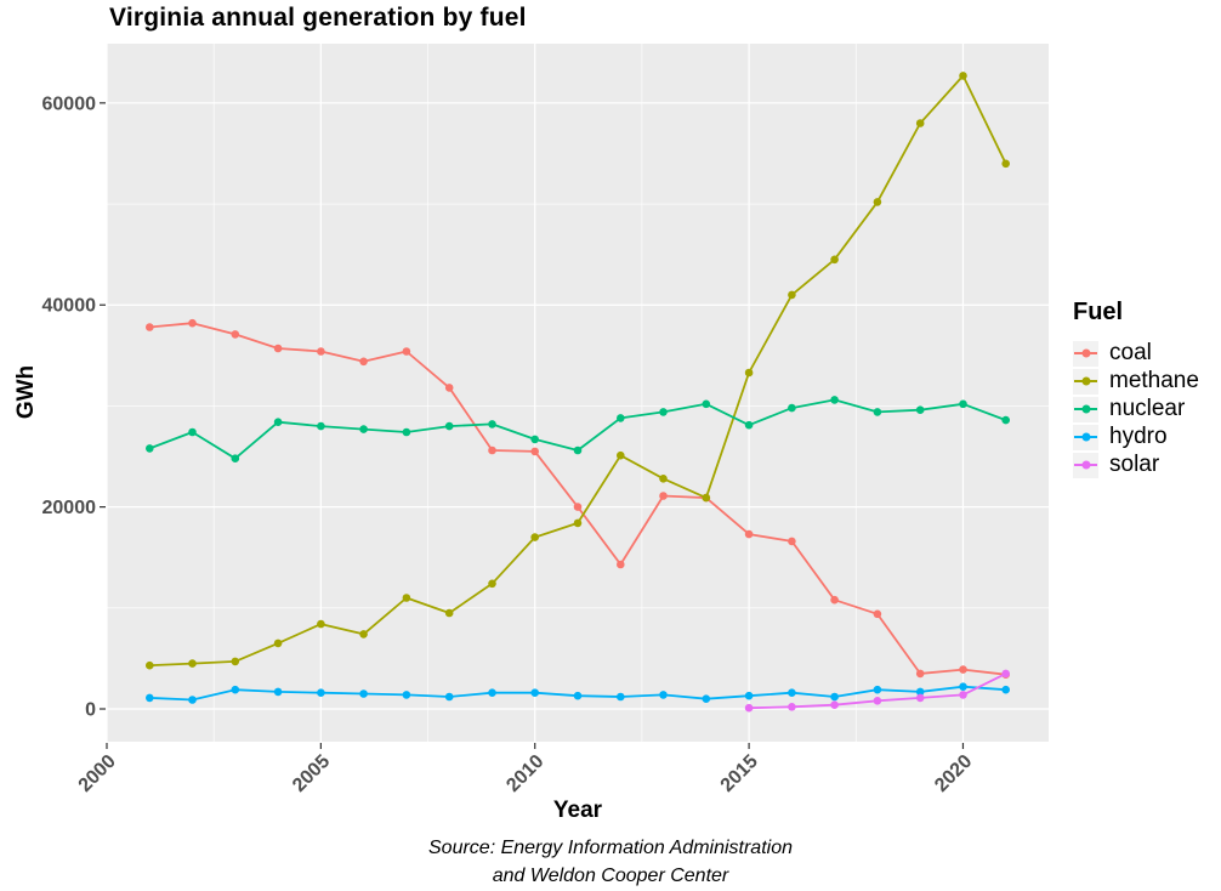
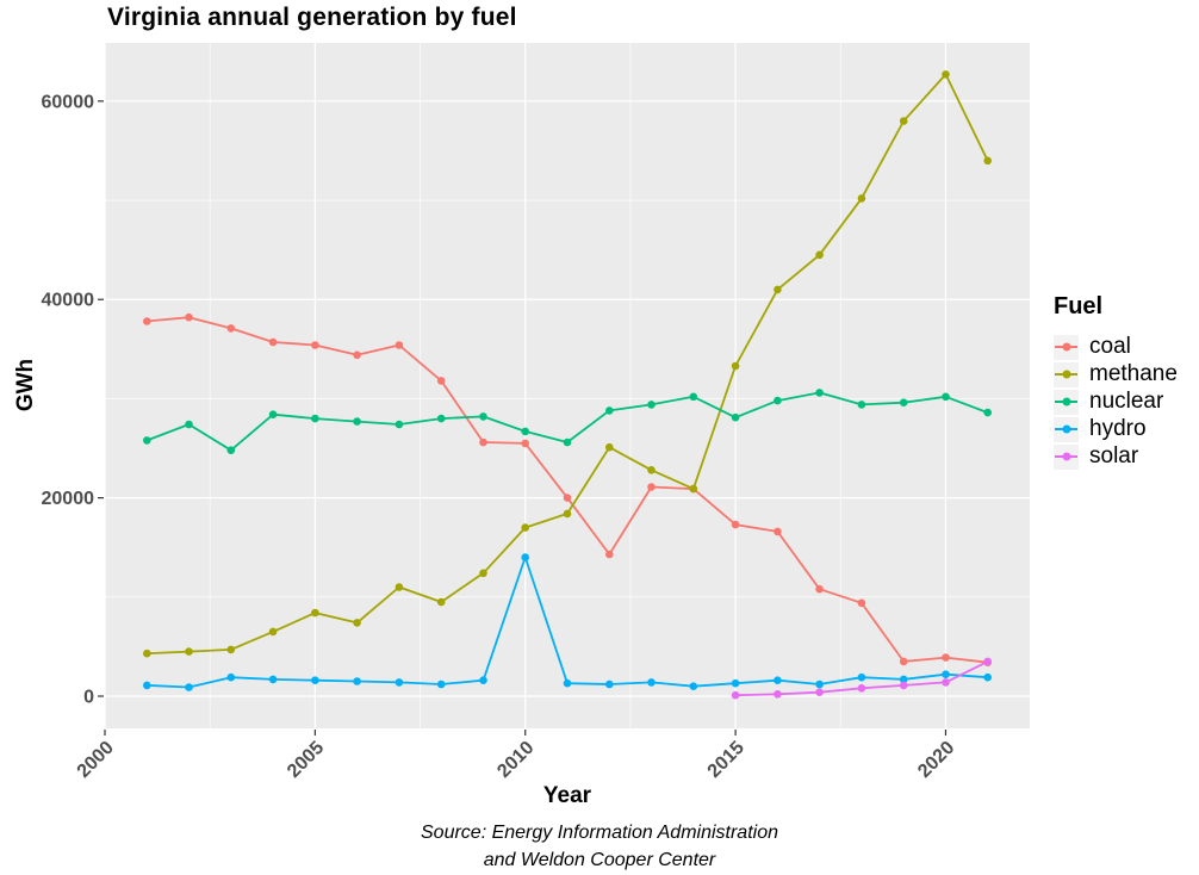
hydro/2010: 2000 -> 14000
